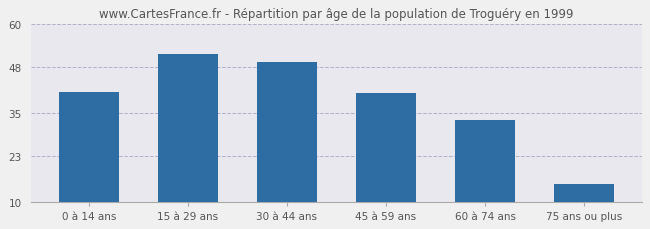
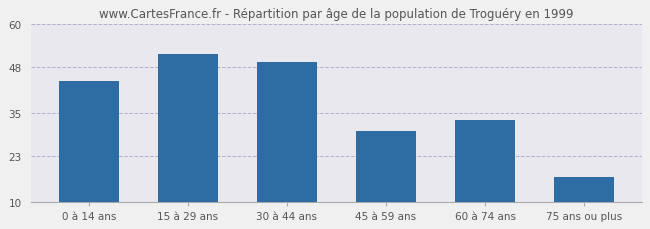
0 à 14 ans: 41.0 -> 44.0
45 à 59 ans: 40.5 -> 30.0
75 ans ou plus: 15.0 -> 17.0
